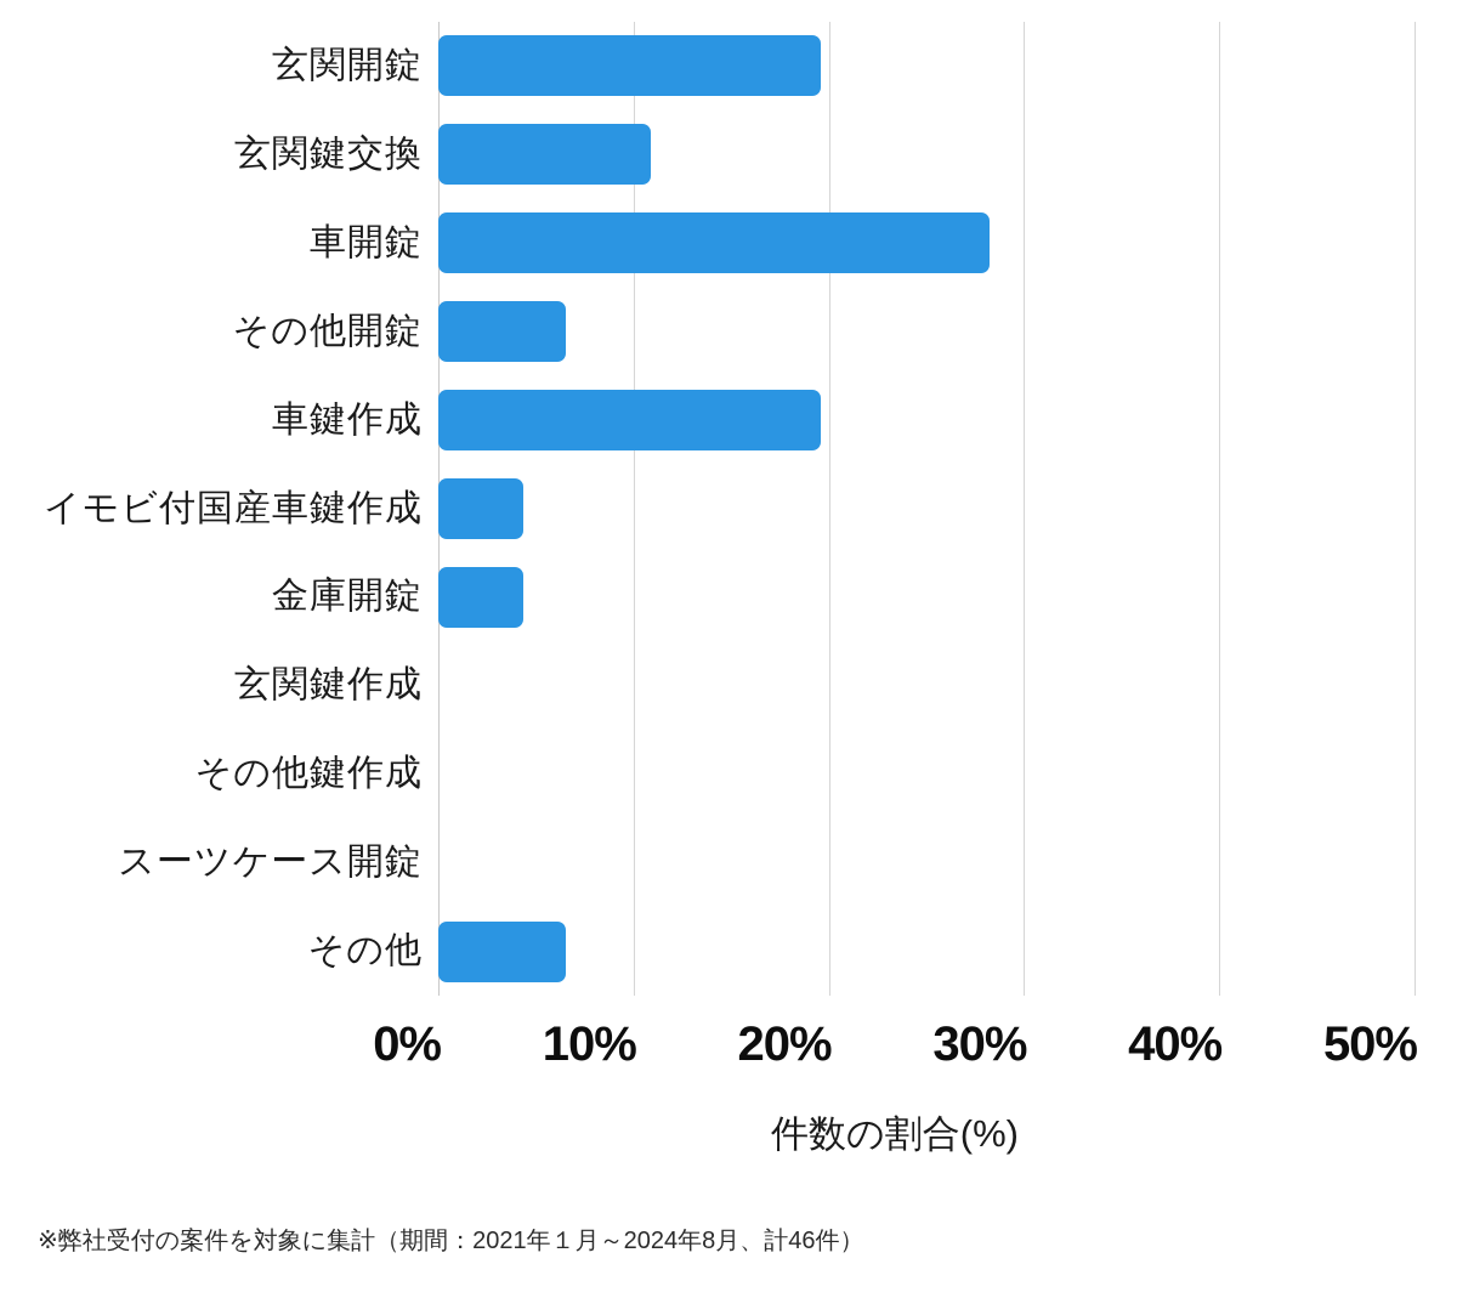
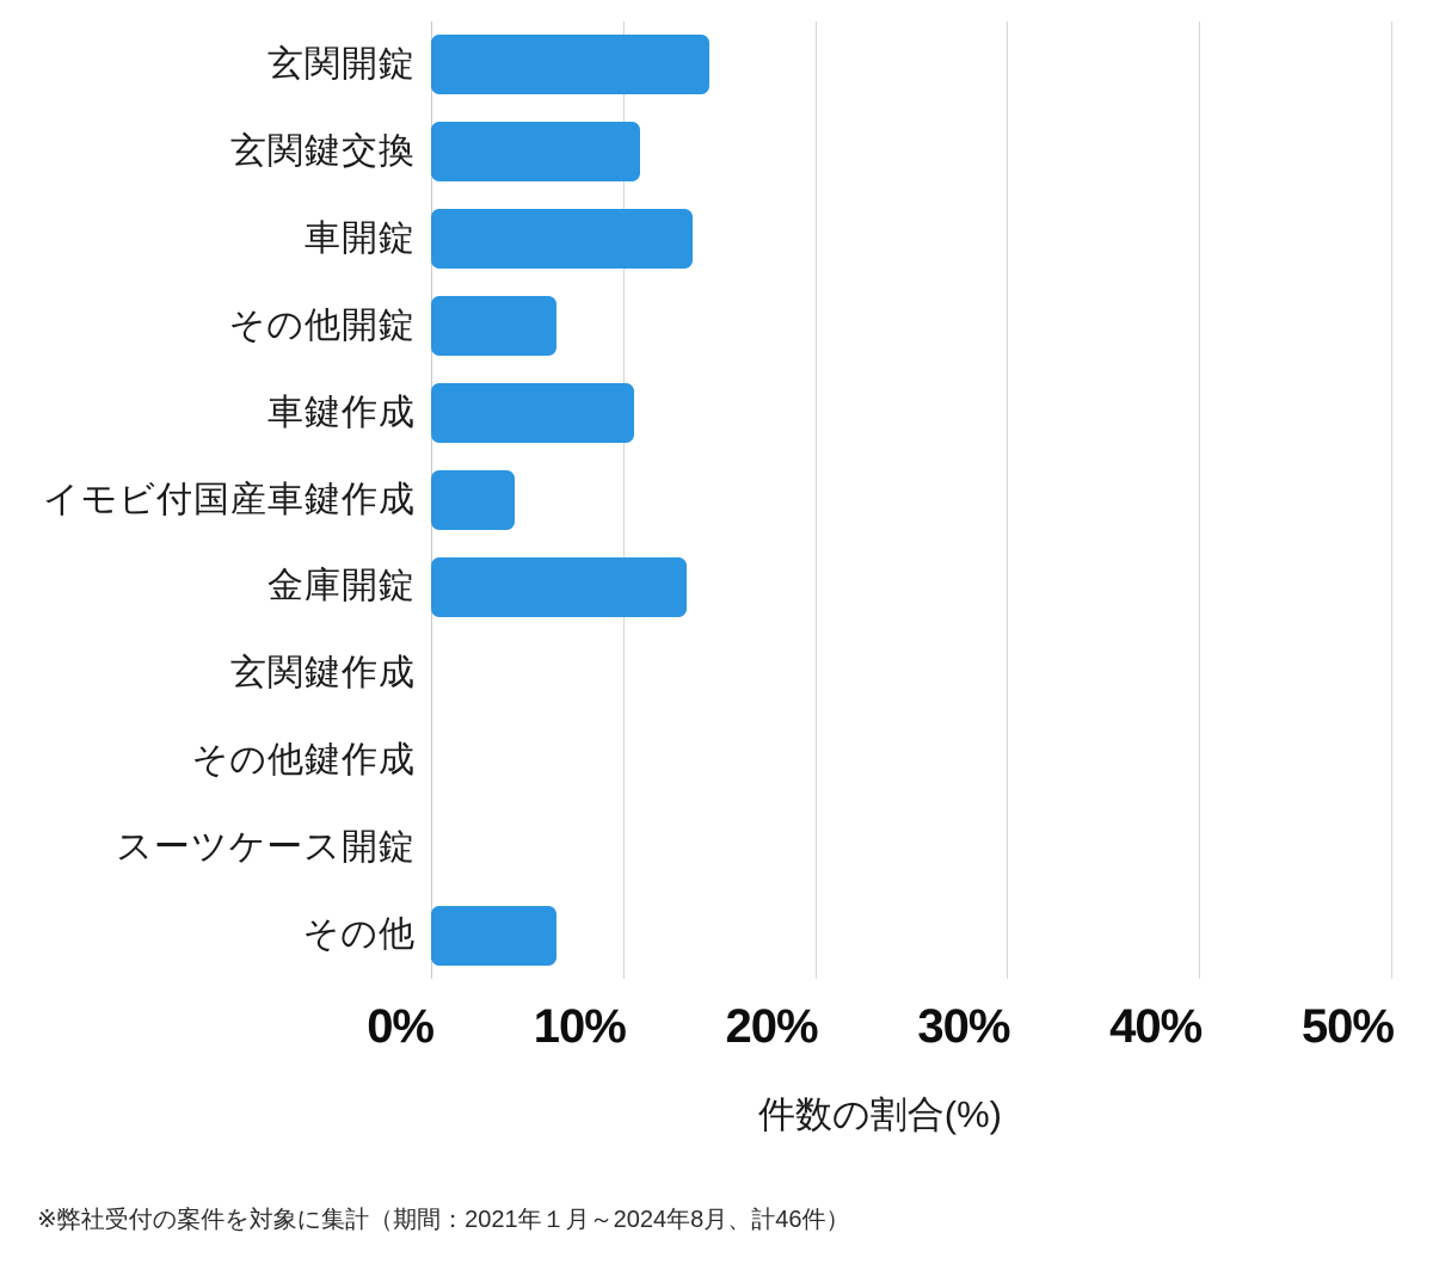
玄関開錠: 19.6% -> 14.5%
車開錠: 28.3% -> 13.6%
車鍵作成: 19.6% -> 10.6%
金庫開錠: 4.3% -> 13.3%
